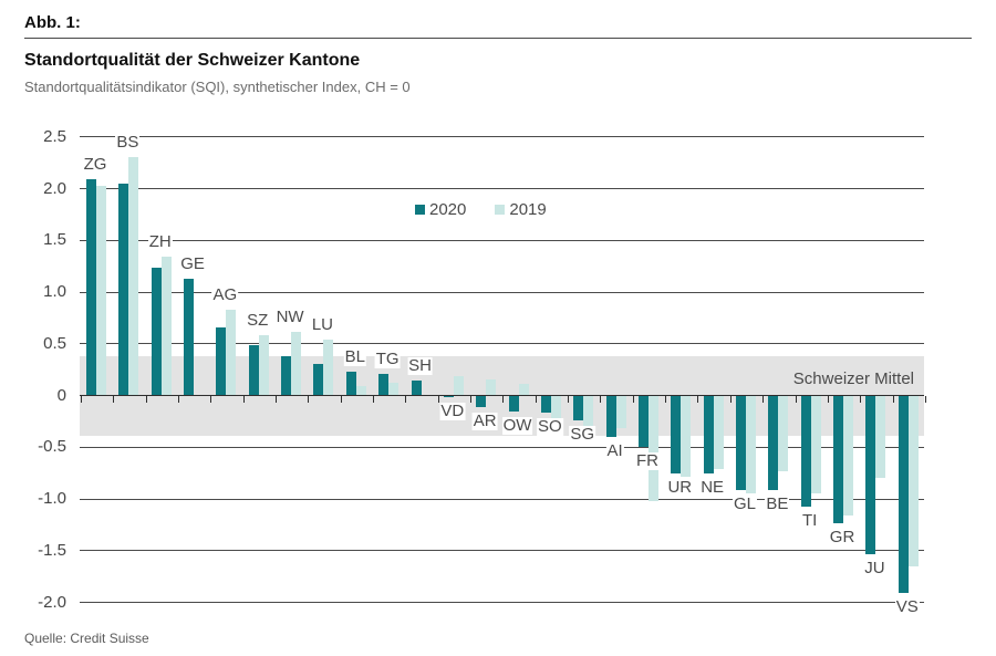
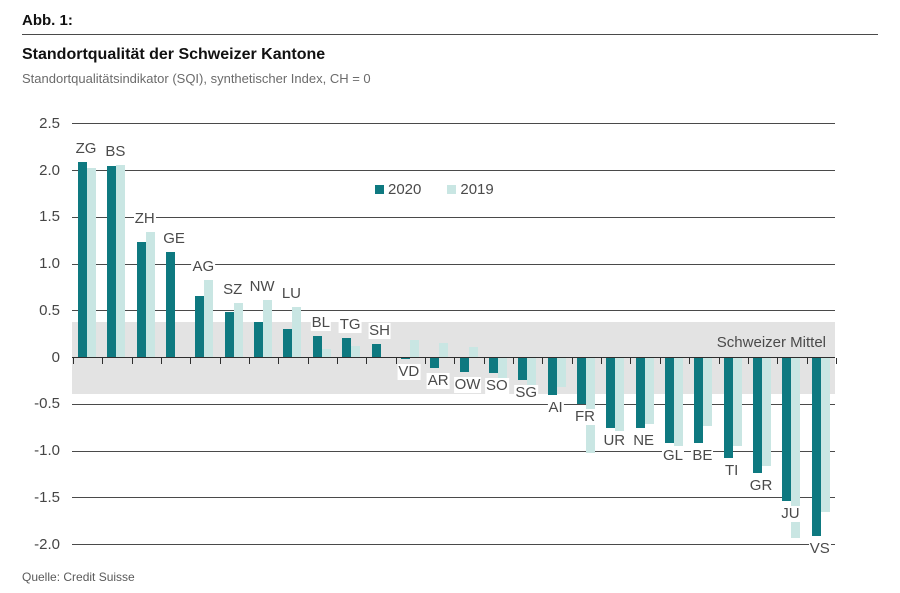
2019/BS: 2.3 -> 2.1
2019/JU: -0.8 -> -1.9
